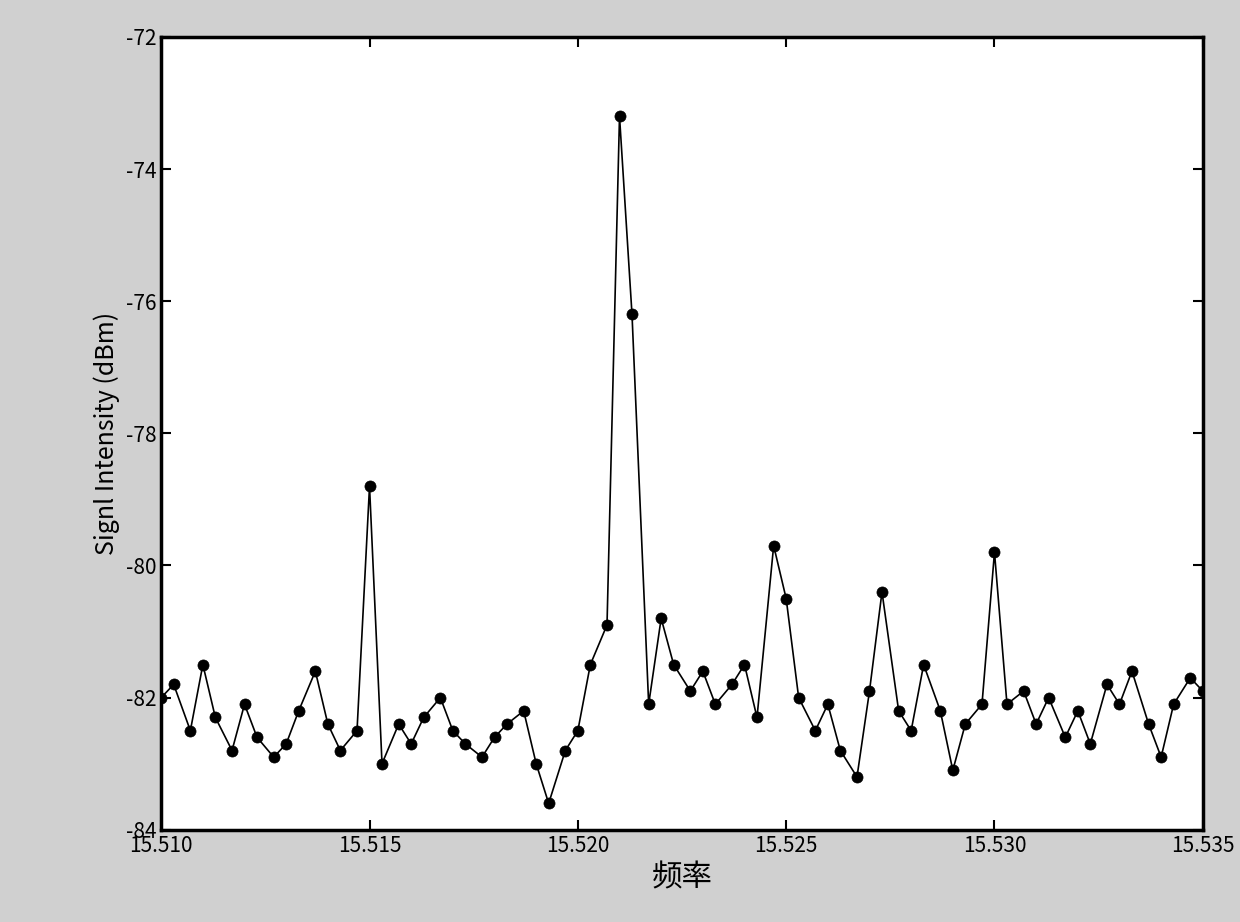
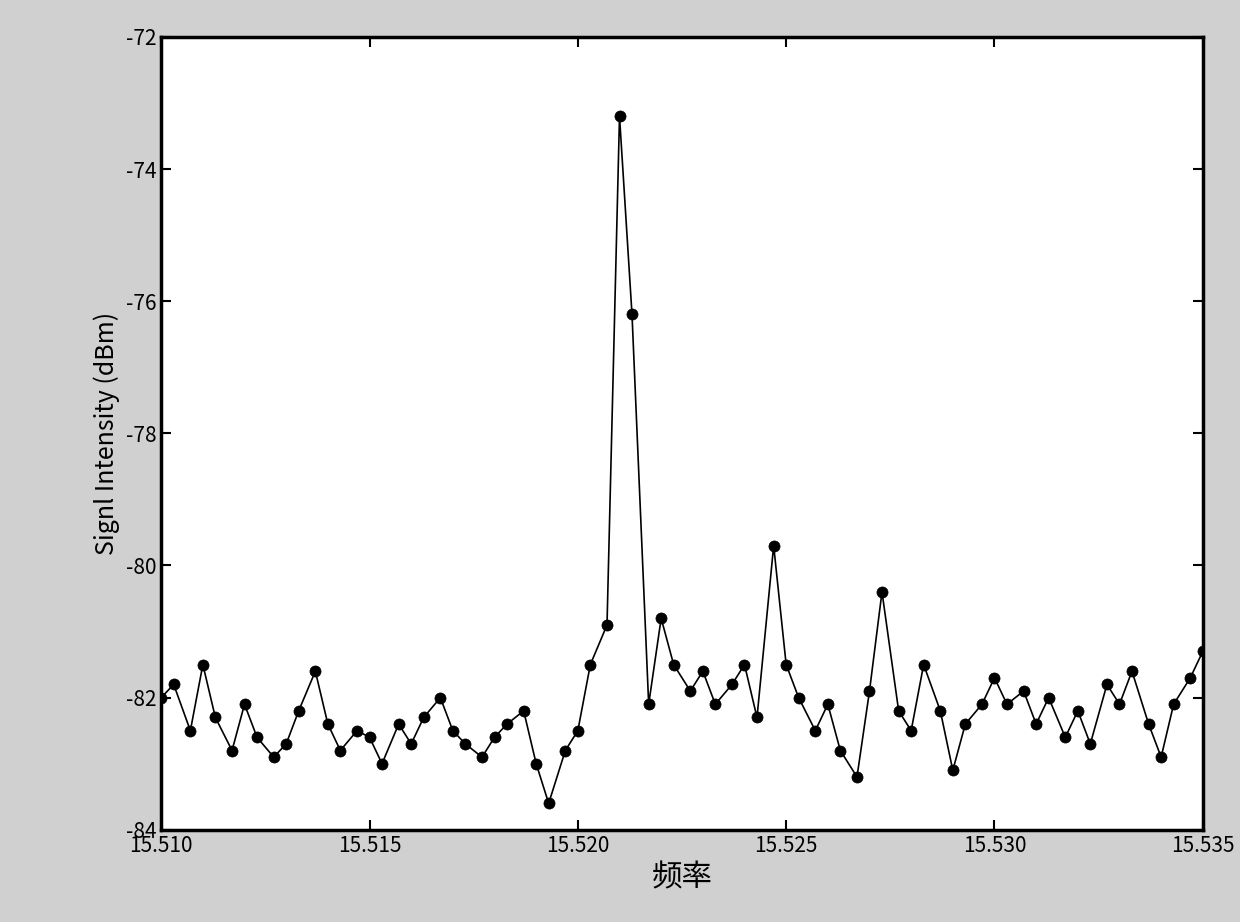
15.515: -78.8 -> -82.6
15.525: -80.5 -> -81.5
15.530: -79.8 -> -81.7
15.535: -81.9 -> -81.3
